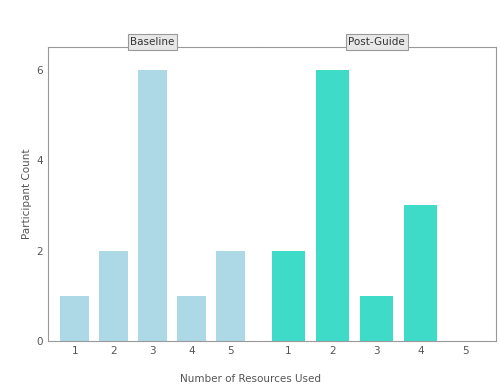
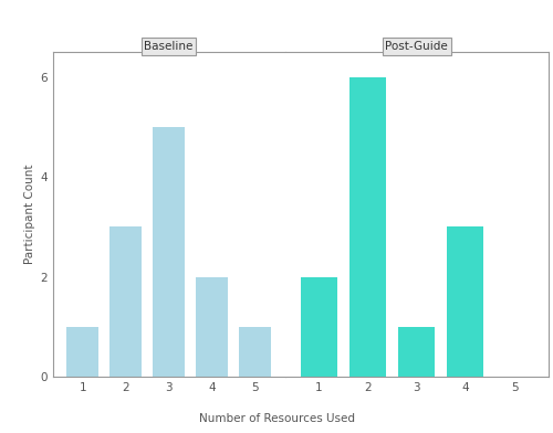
Baseline/2: 2 -> 3
Baseline/3: 6 -> 5
Baseline/4: 1 -> 2
Baseline/5: 2 -> 1
